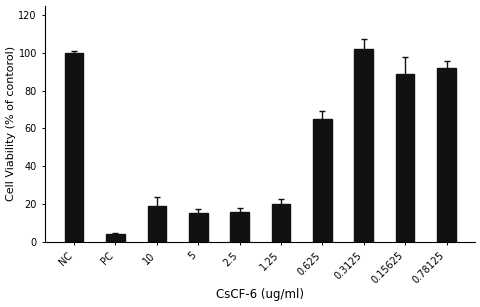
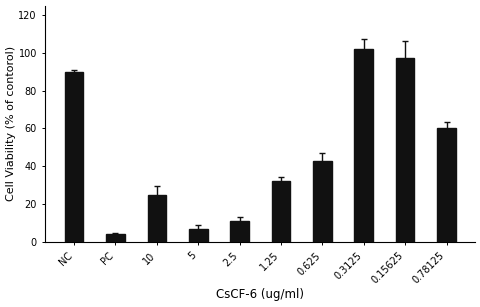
NC: 100 -> 90
10: 19 -> 25
5: 16 -> 7
2.5: 16 -> 11
1.25: 20 -> 32
0.625: 65 -> 43
0.15625: 89 -> 97
0.78125: 92 -> 60
